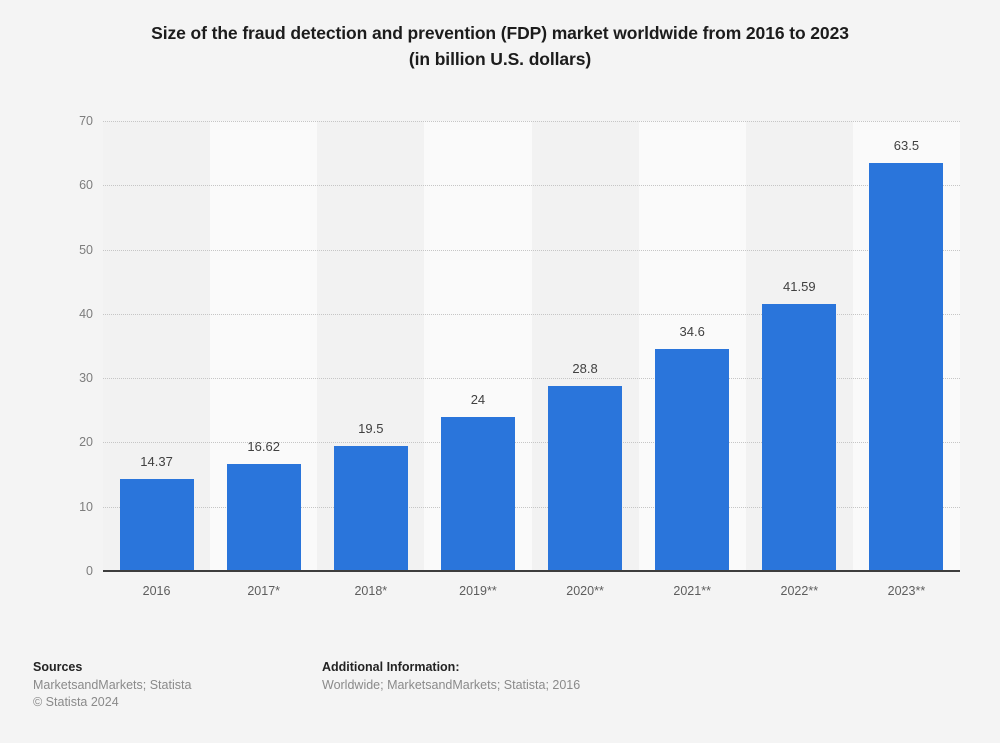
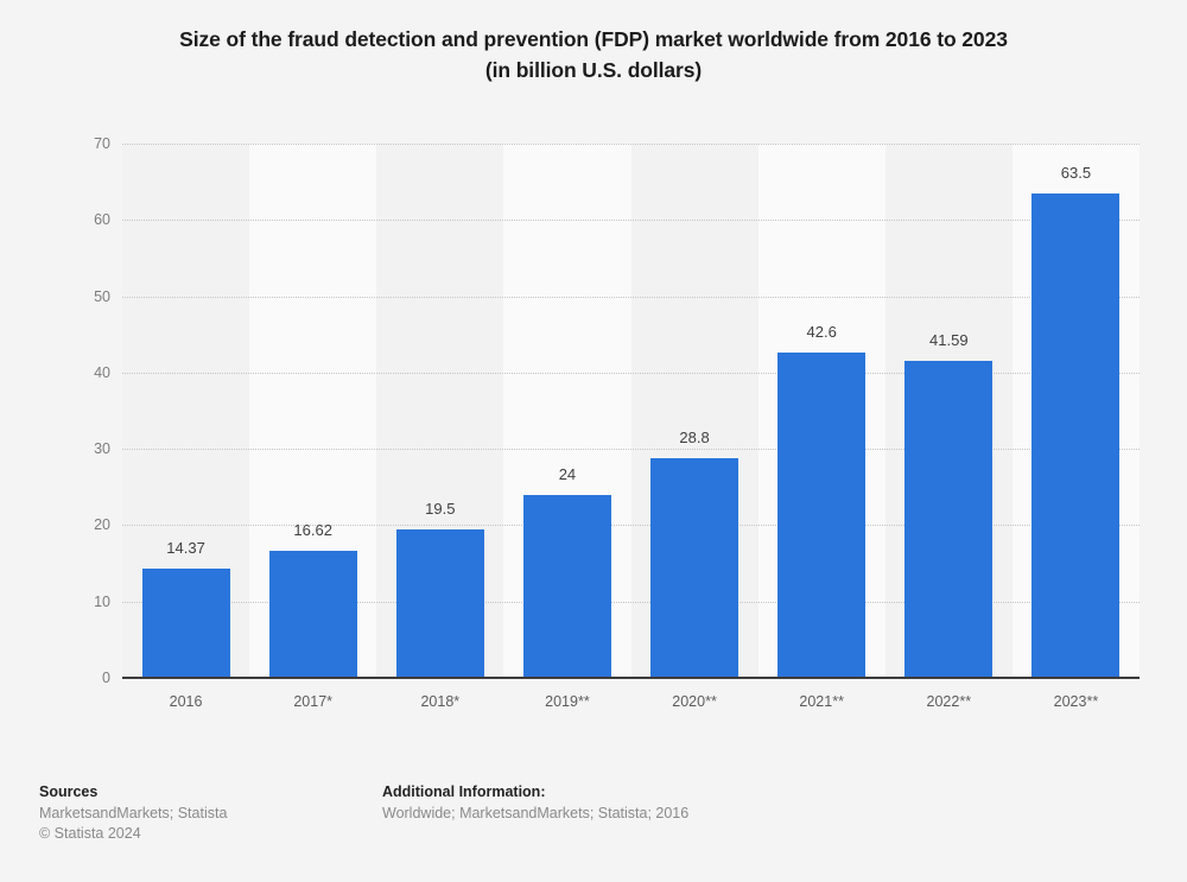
2021**: 34.6 -> 42.6
